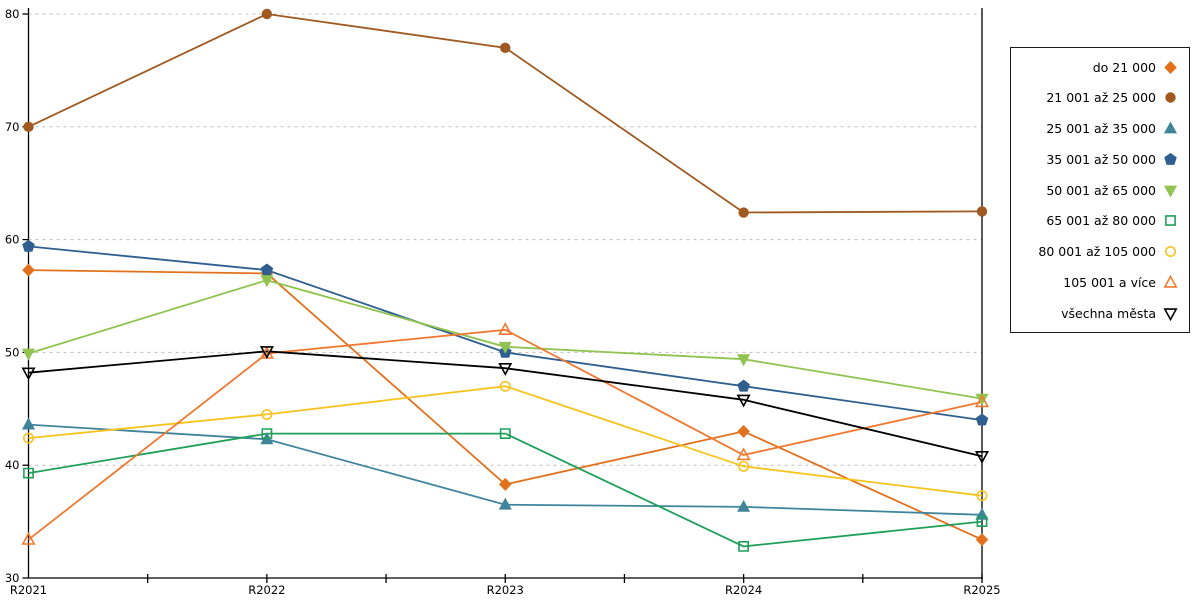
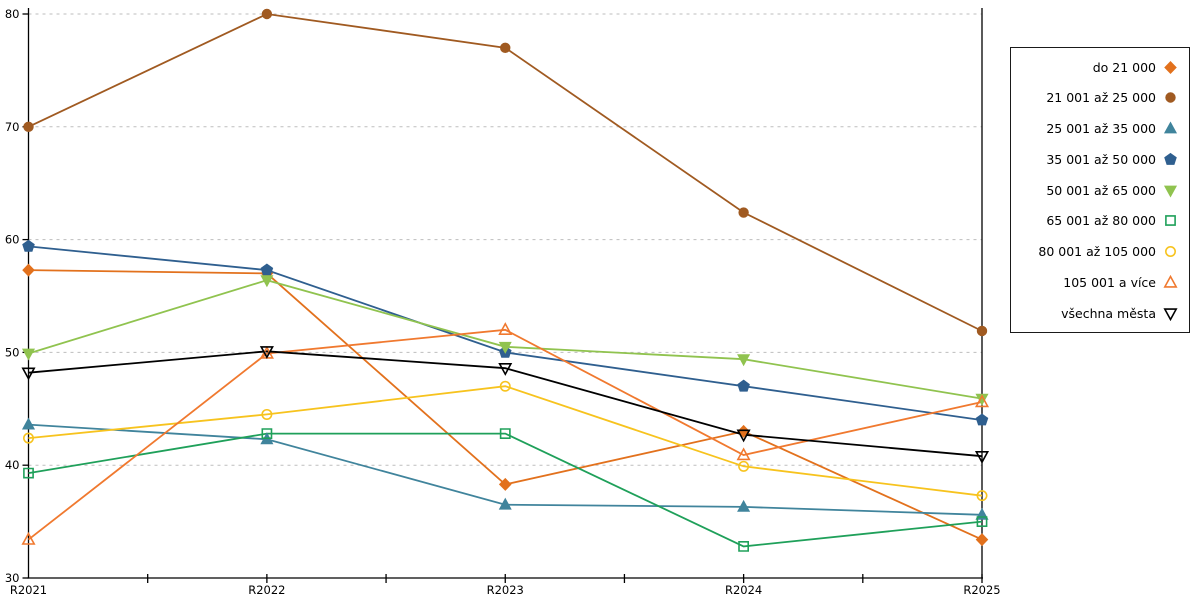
všechna města/R2024: 45.8 -> 42.7
21 001 až 25 000/R2025: 62.5 -> 51.9
